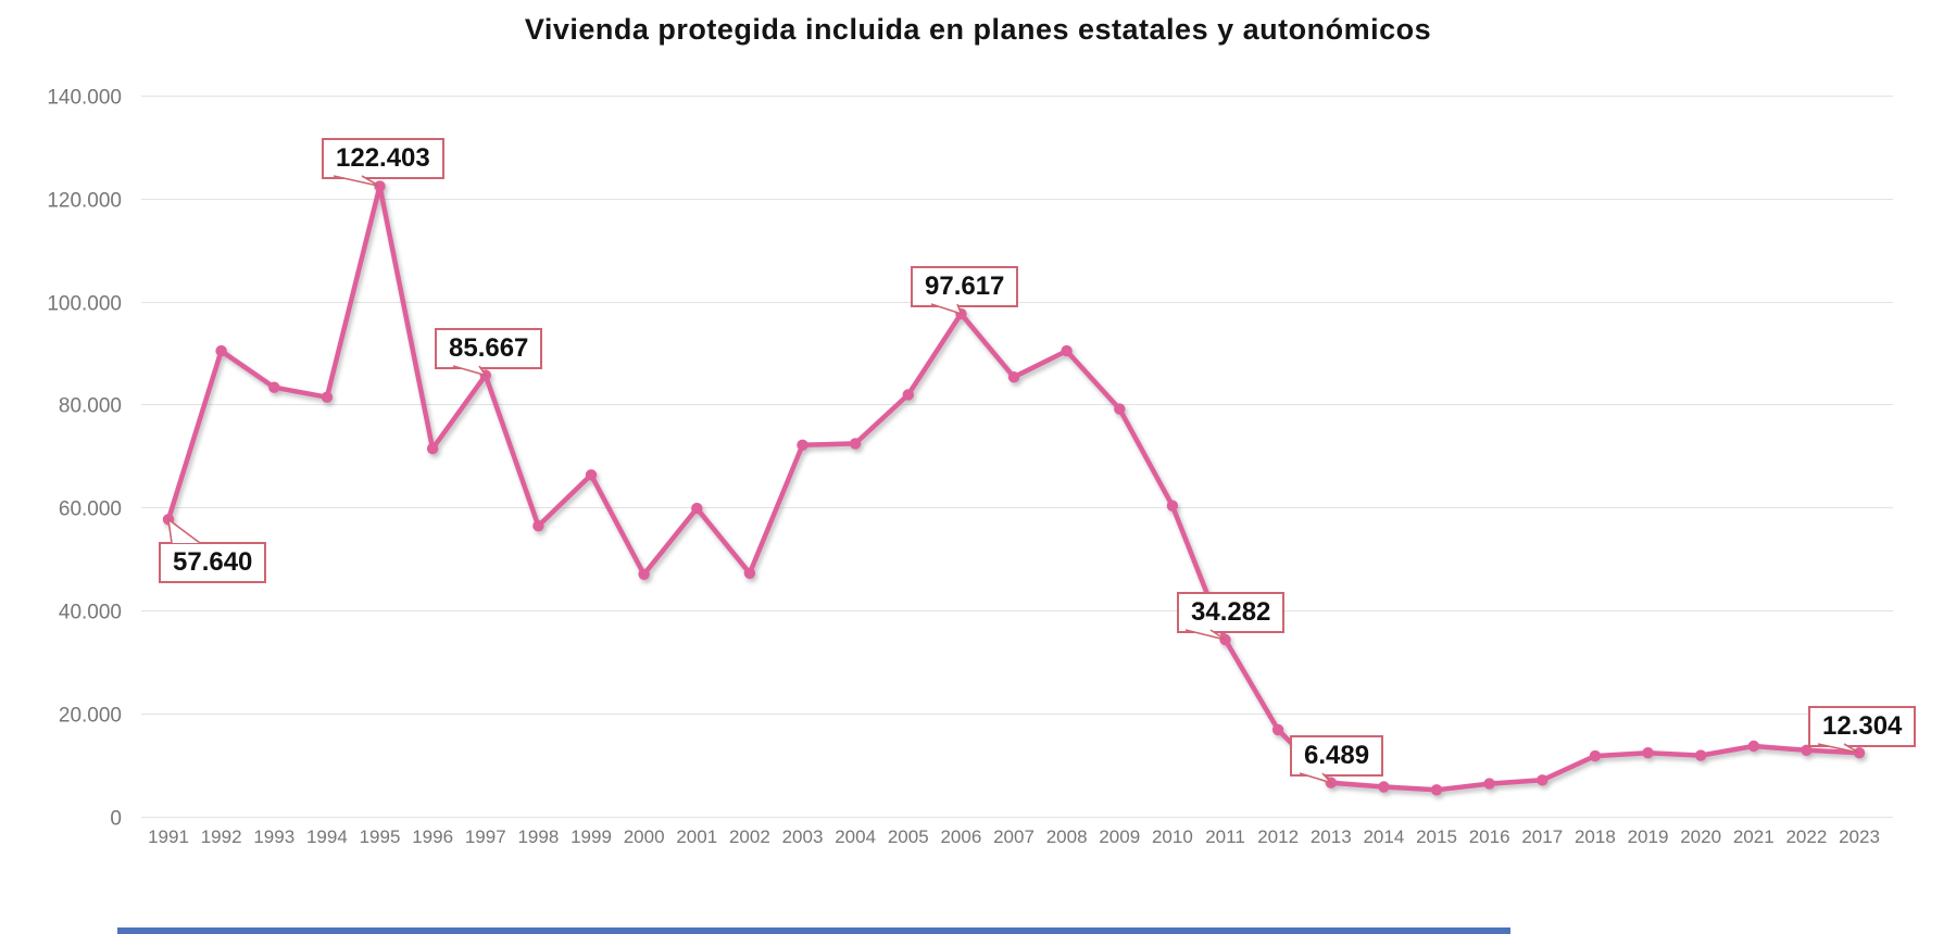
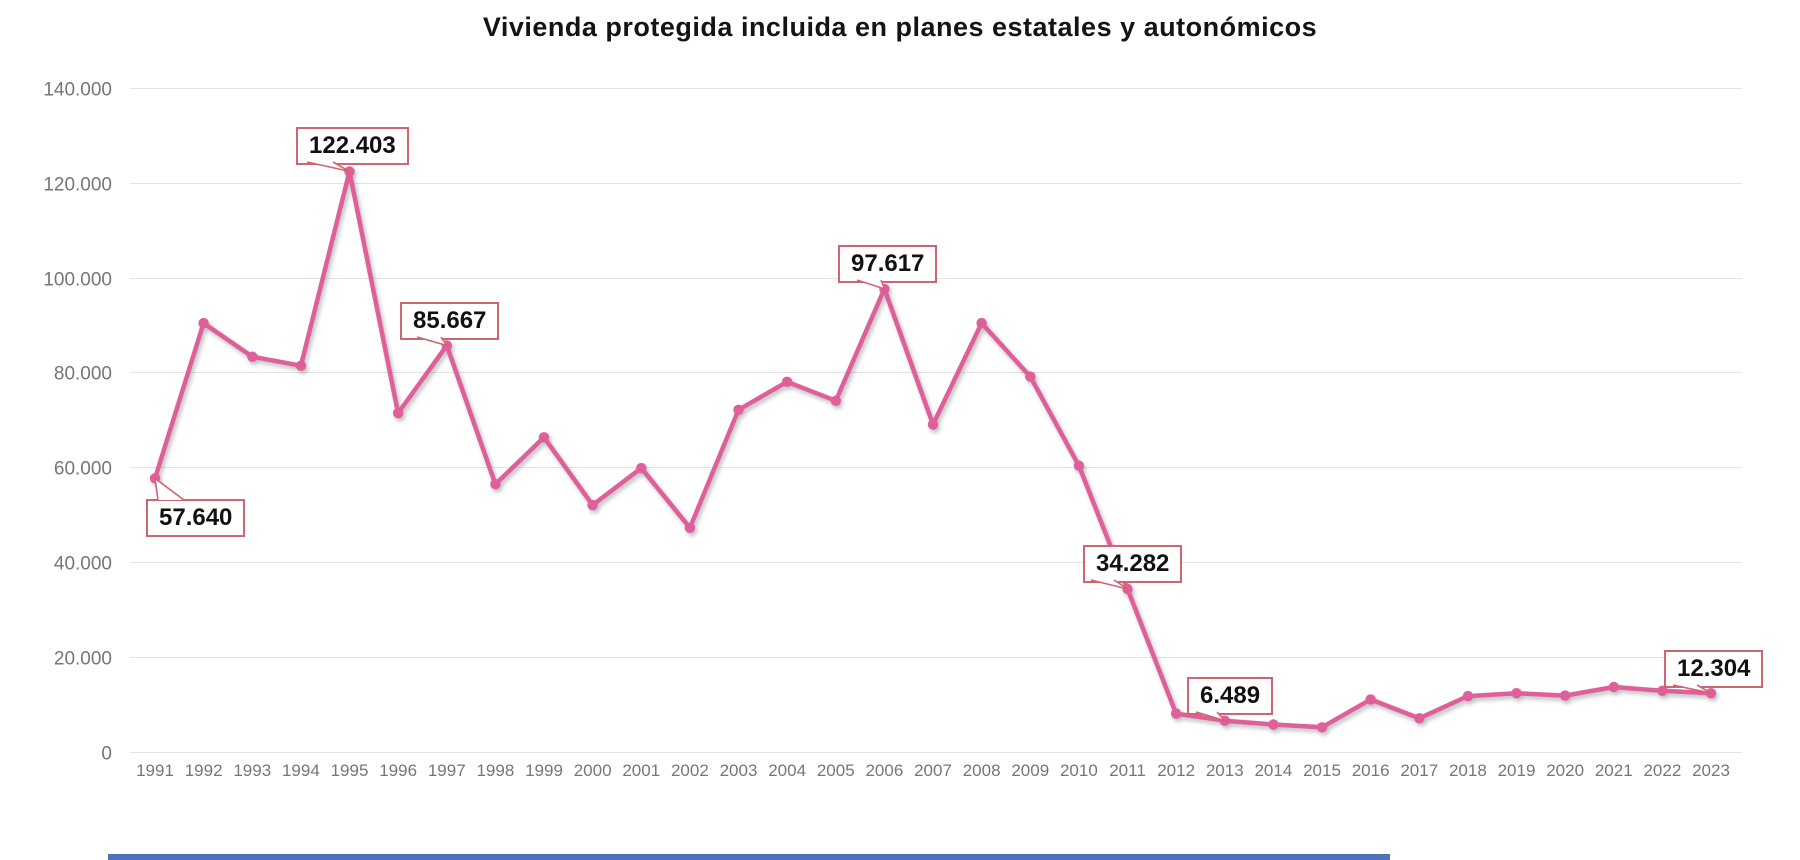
2000: 47000 -> 52000
2004: 72000 -> 78000
2005: 82000 -> 74000
2007: 85000 -> 69000
2012: 17000 -> 8000
2016: 6000 -> 11000
